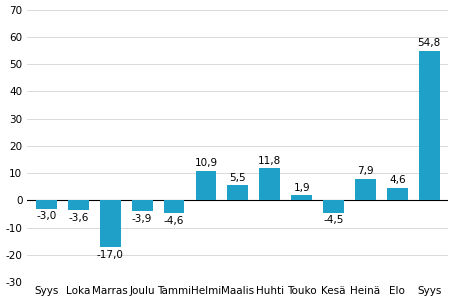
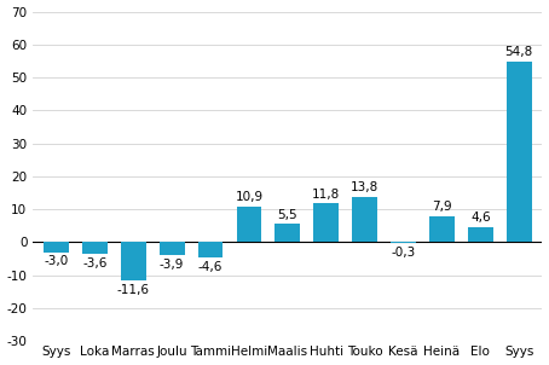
Marras: -17,0 -> -11,6
Touko: 1,9 -> 13,8
Kesä: -4,5 -> -0,3
